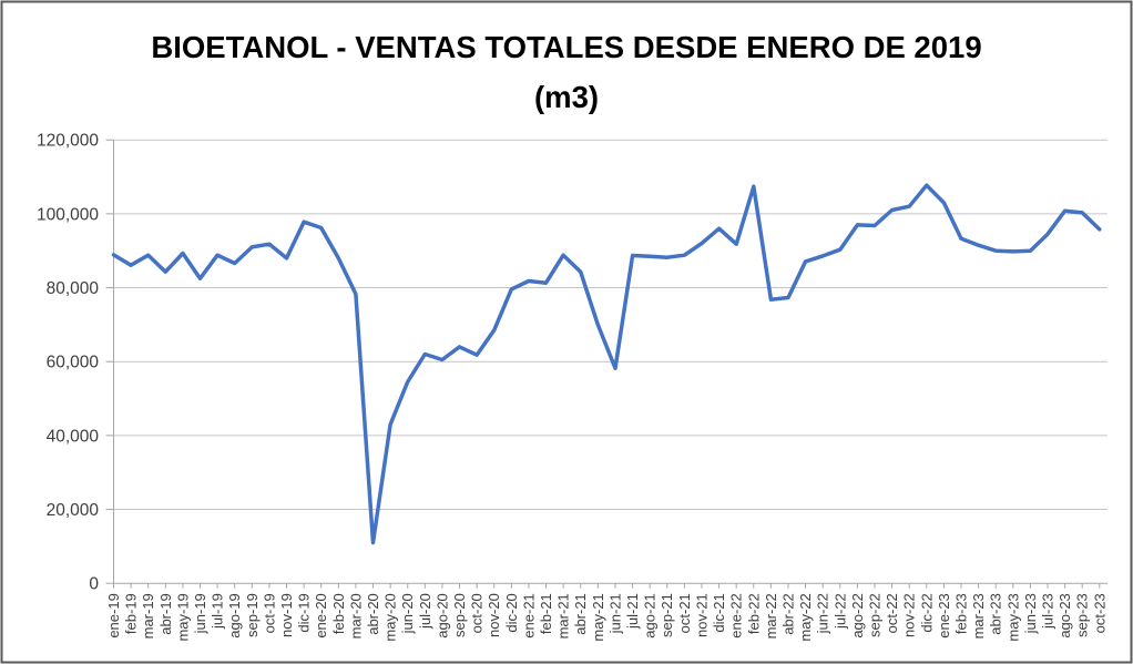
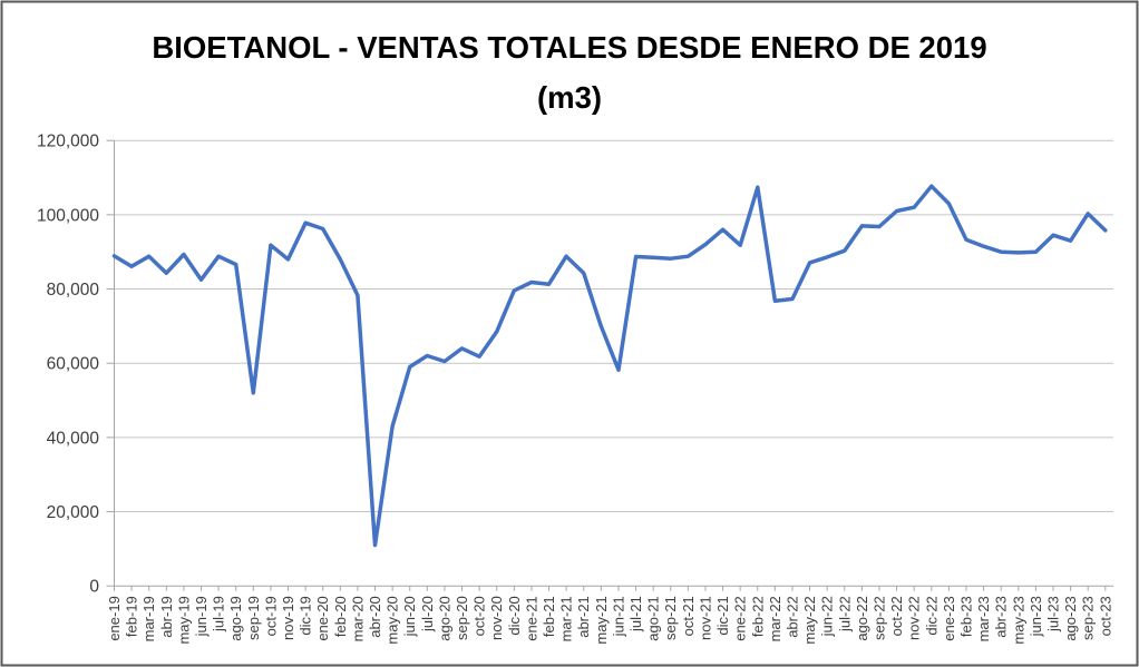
sep-19: 91000 -> 52000
jun-20: 54000 -> 59000
ago-23: 101000 -> 93000
